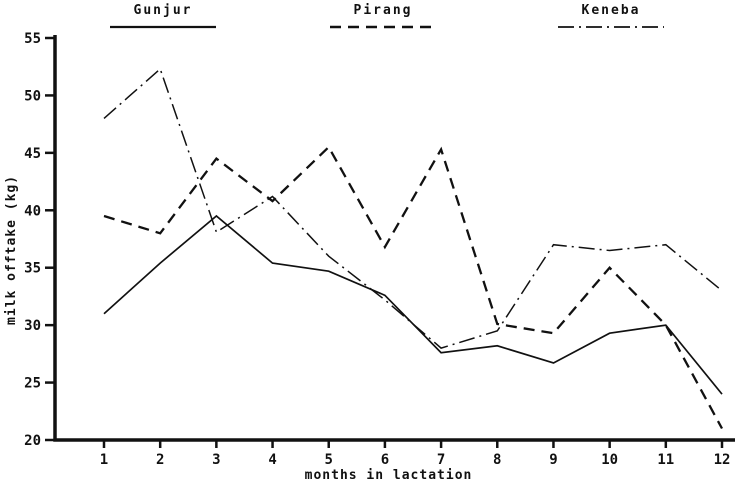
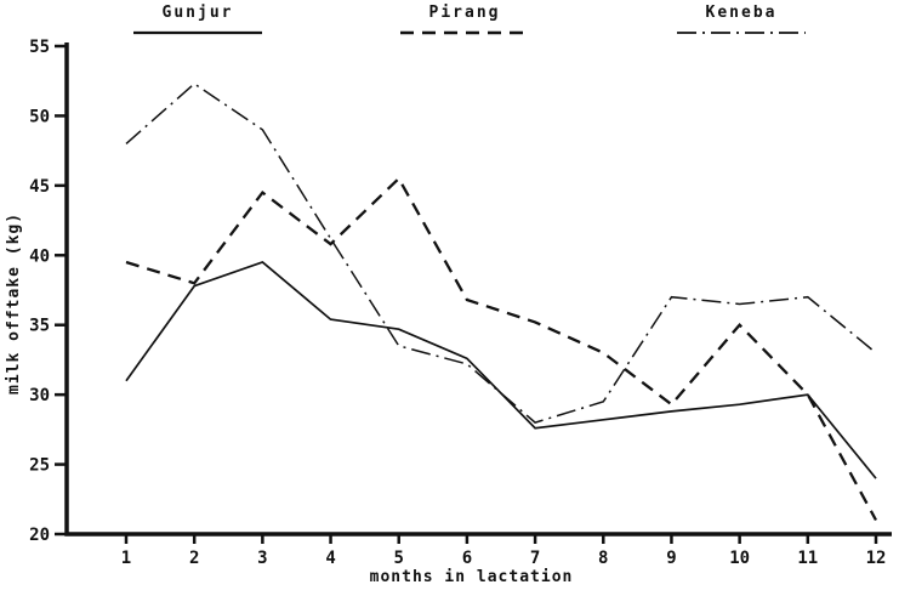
Gunjur/2: 35.4 -> 37.8
Keneba/3: 38.1 -> 49.0
Keneba/5: 36.0 -> 33.5
Pirang/7: 45.3 -> 35.2
Pirang/8: 30.1 -> 33.0
Gunjur/9: 26.7 -> 28.8
